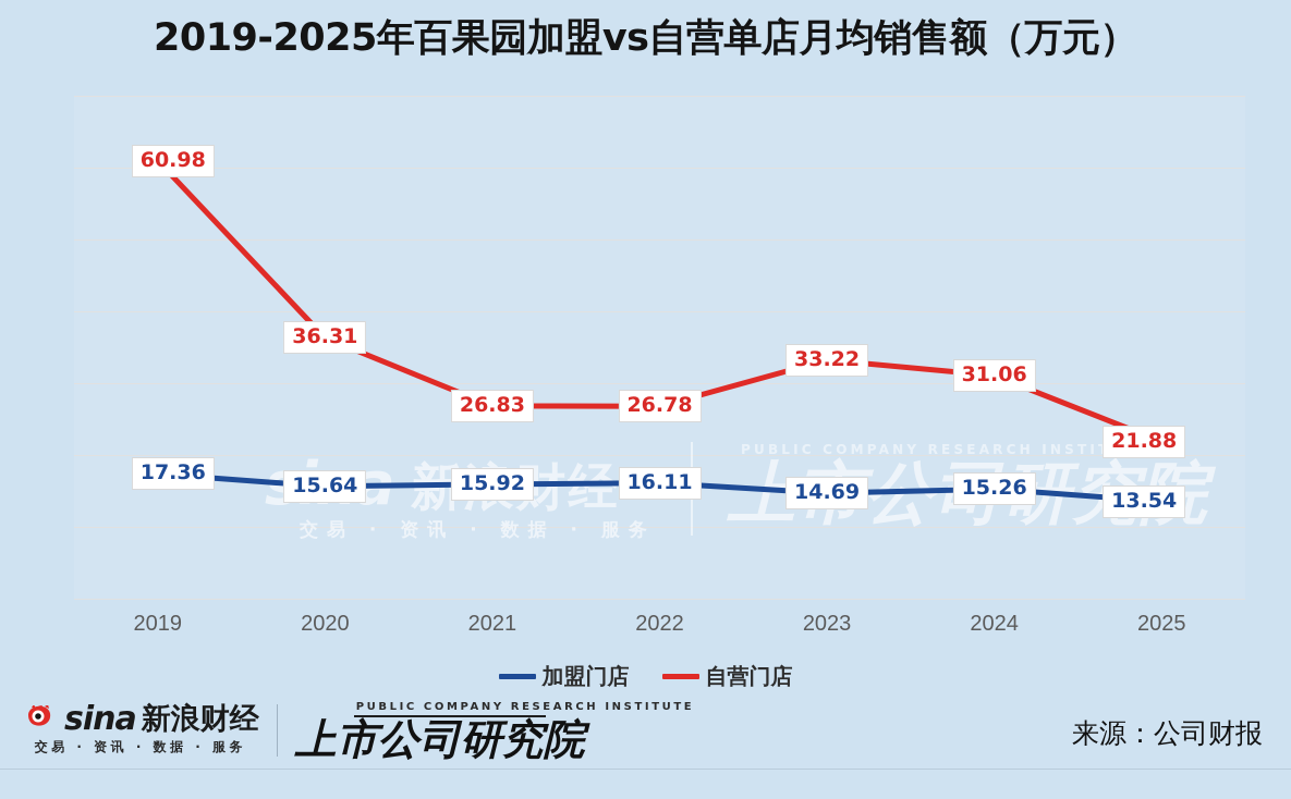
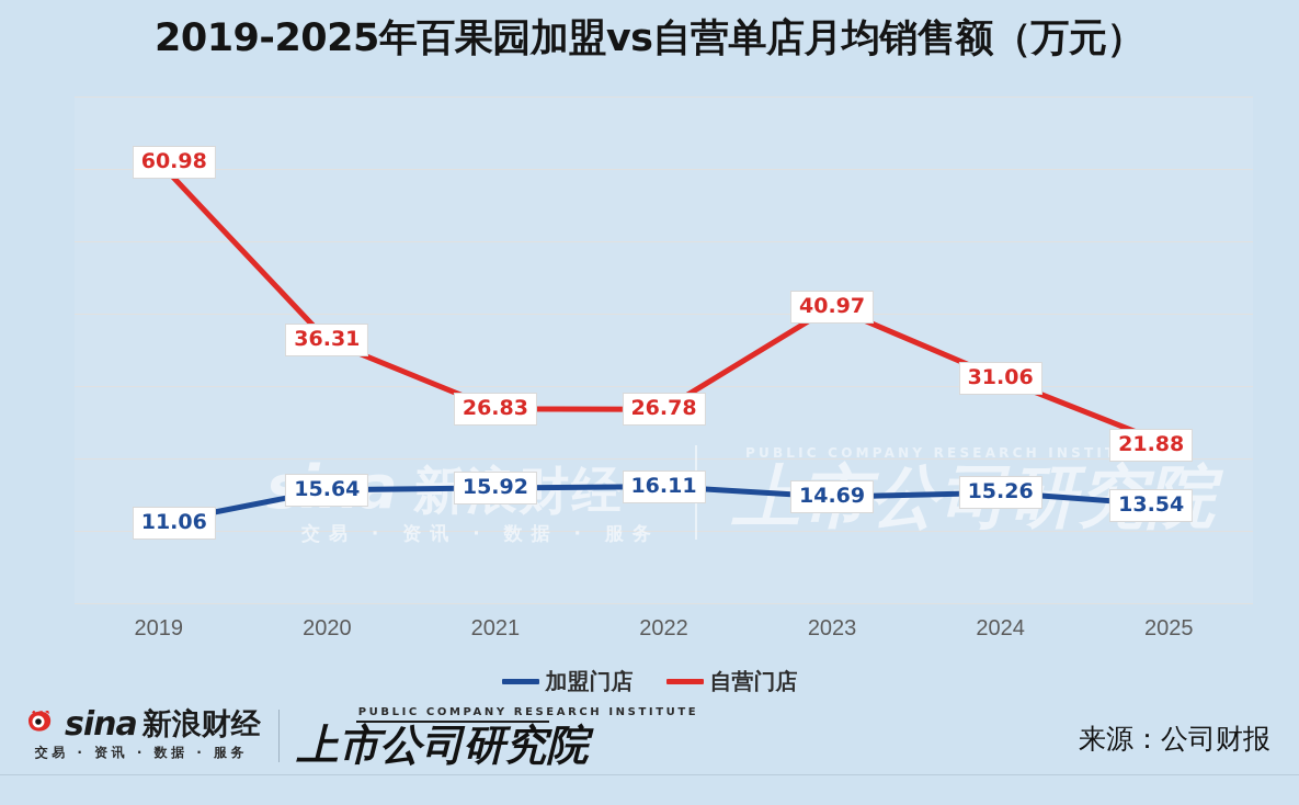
加盟门店/2019: 17.36 -> 11.06
自营门店/2023: 33.22 -> 40.97
